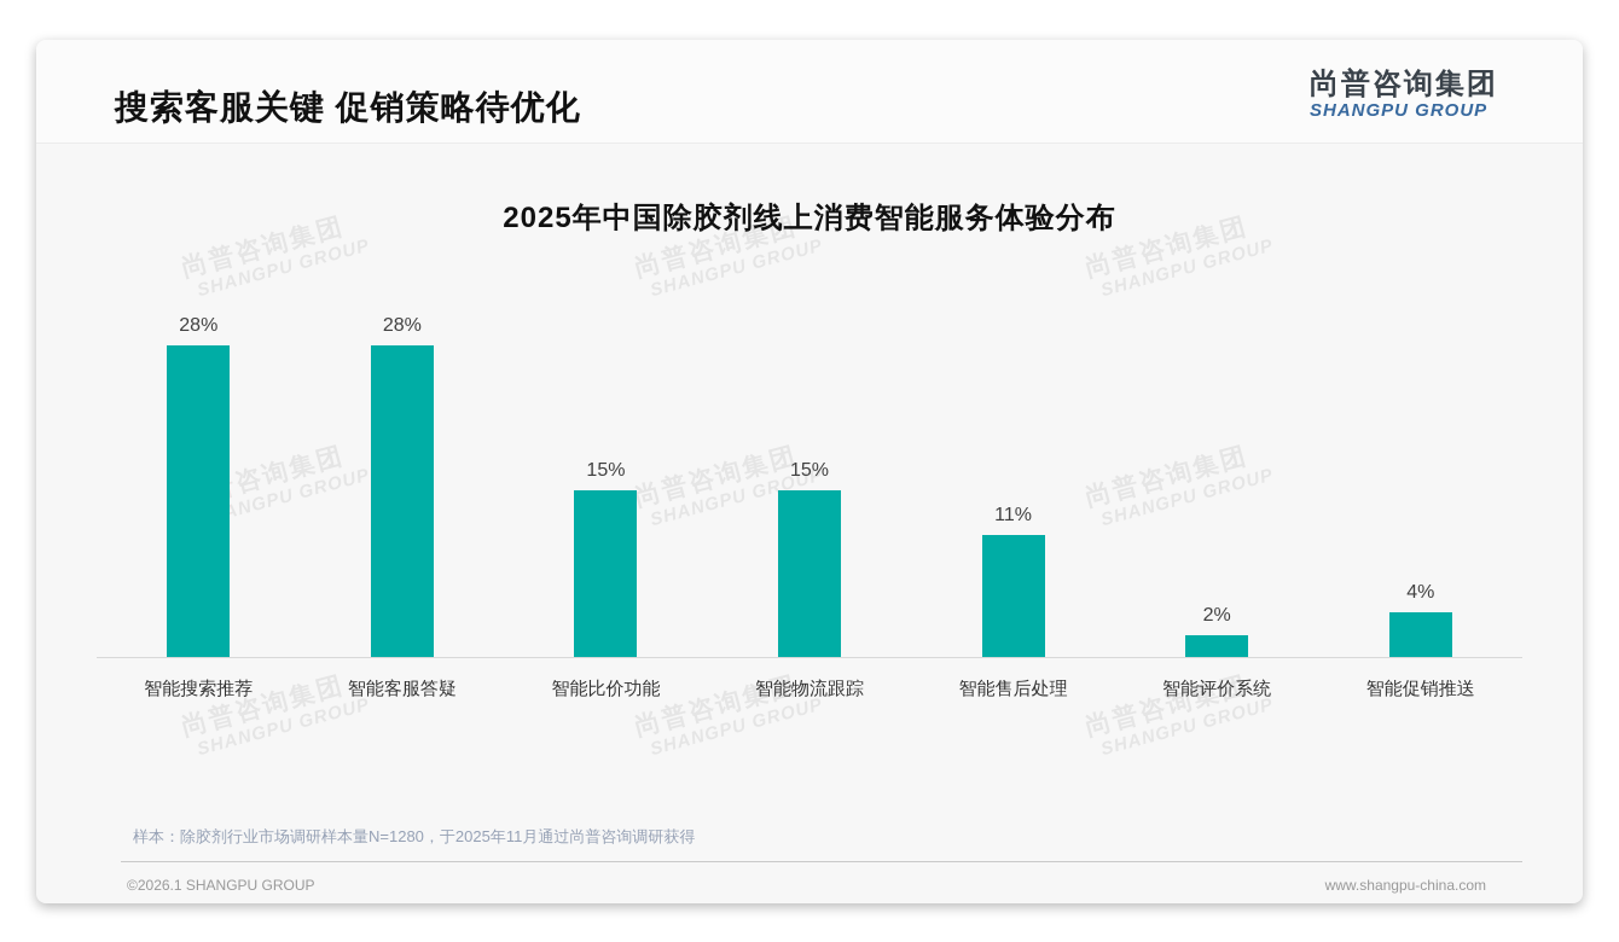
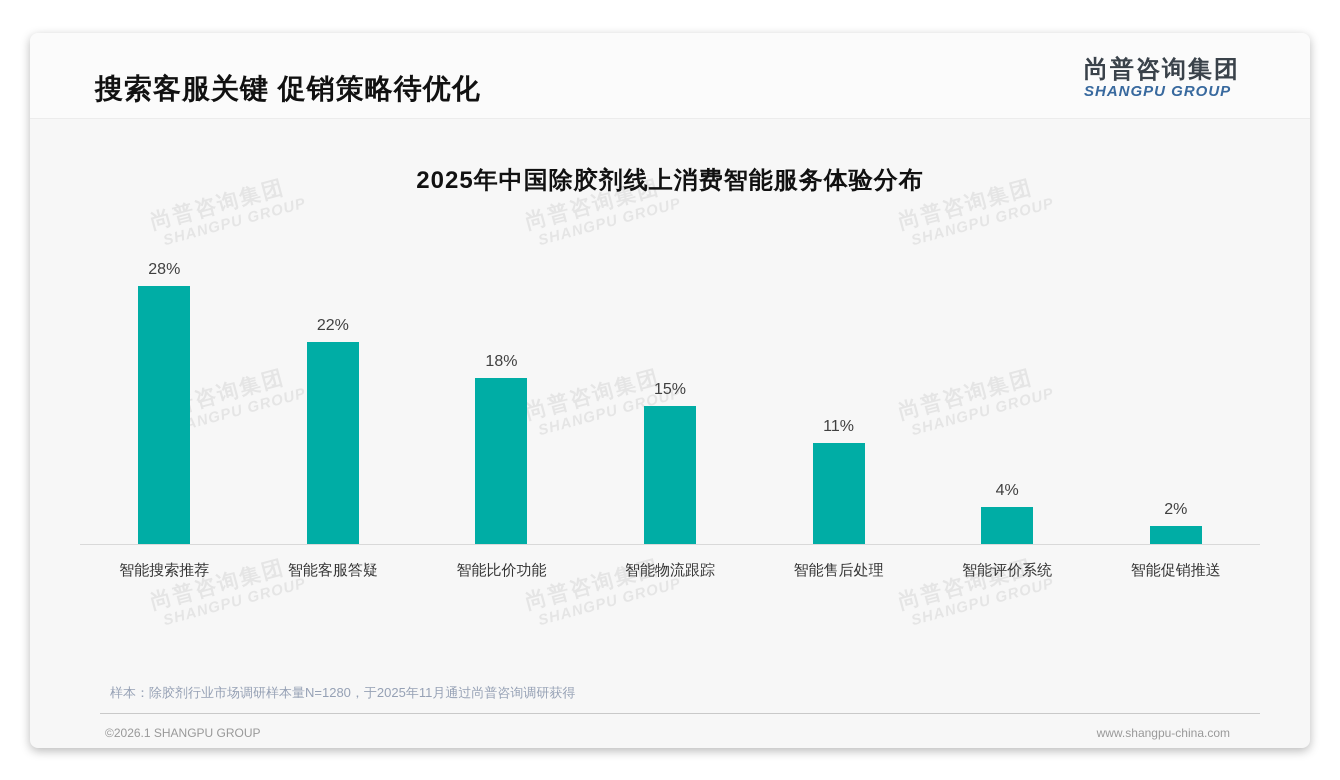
智能客服答疑: 28% -> 22%
智能比价功能: 15% -> 18%
智能评价系统: 2% -> 4%
智能促销推送: 4% -> 2%
